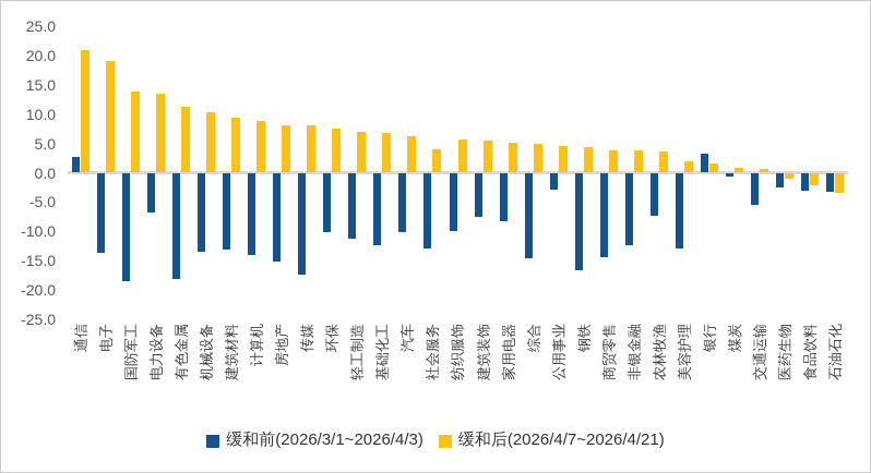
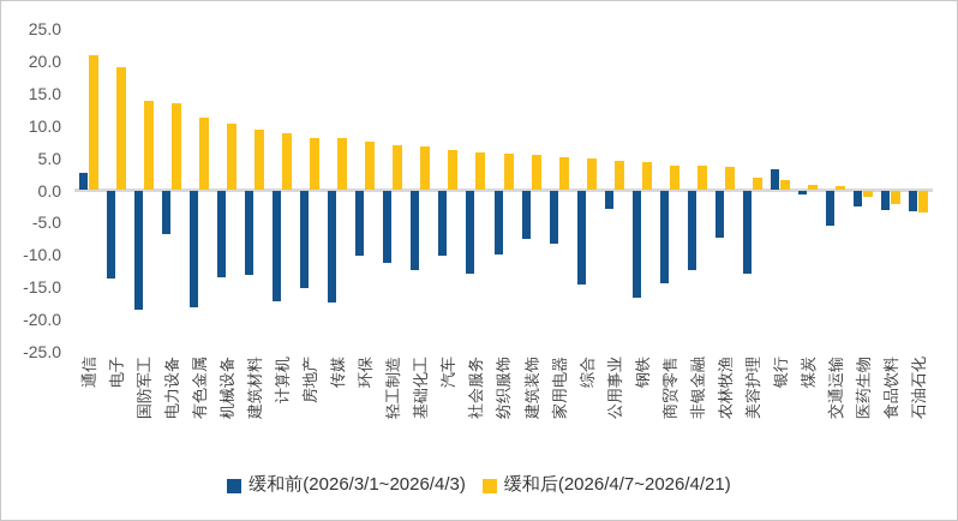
缓和前(2026/3/1~2026/4/3)/计算机: -14 -> -17
缓和后(2026/4/7~2026/4/21)/社会服务: 4 -> 6
